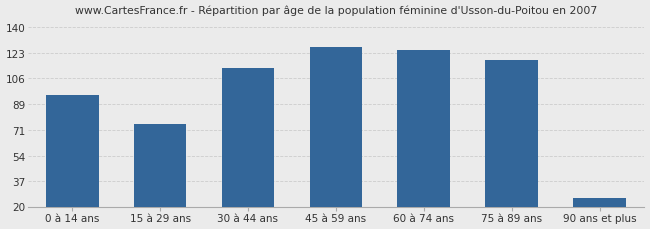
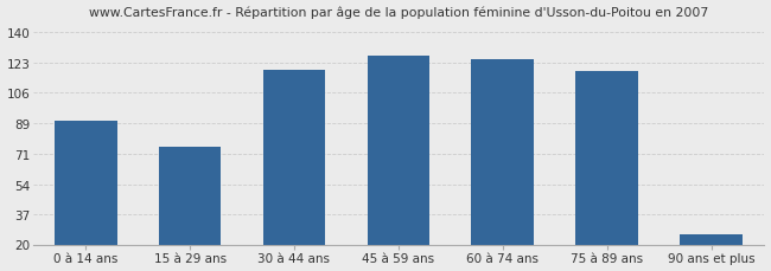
0 à 14 ans: 95 -> 90
30 à 44 ans: 113 -> 119
